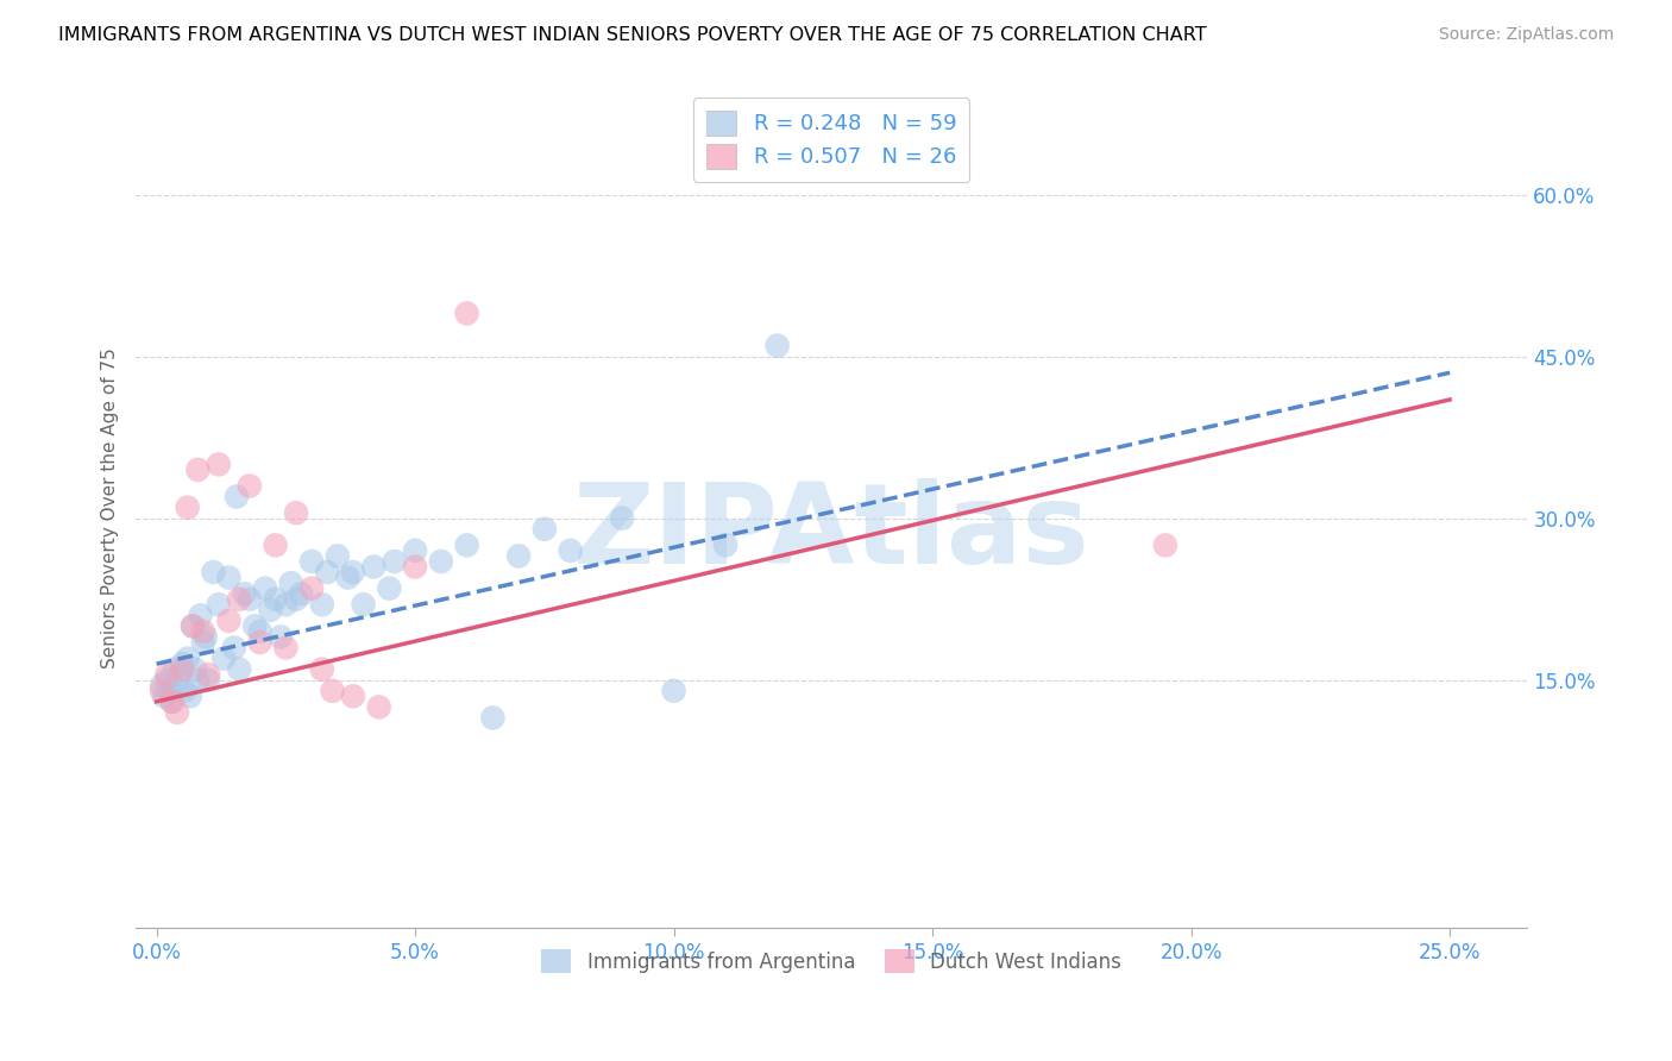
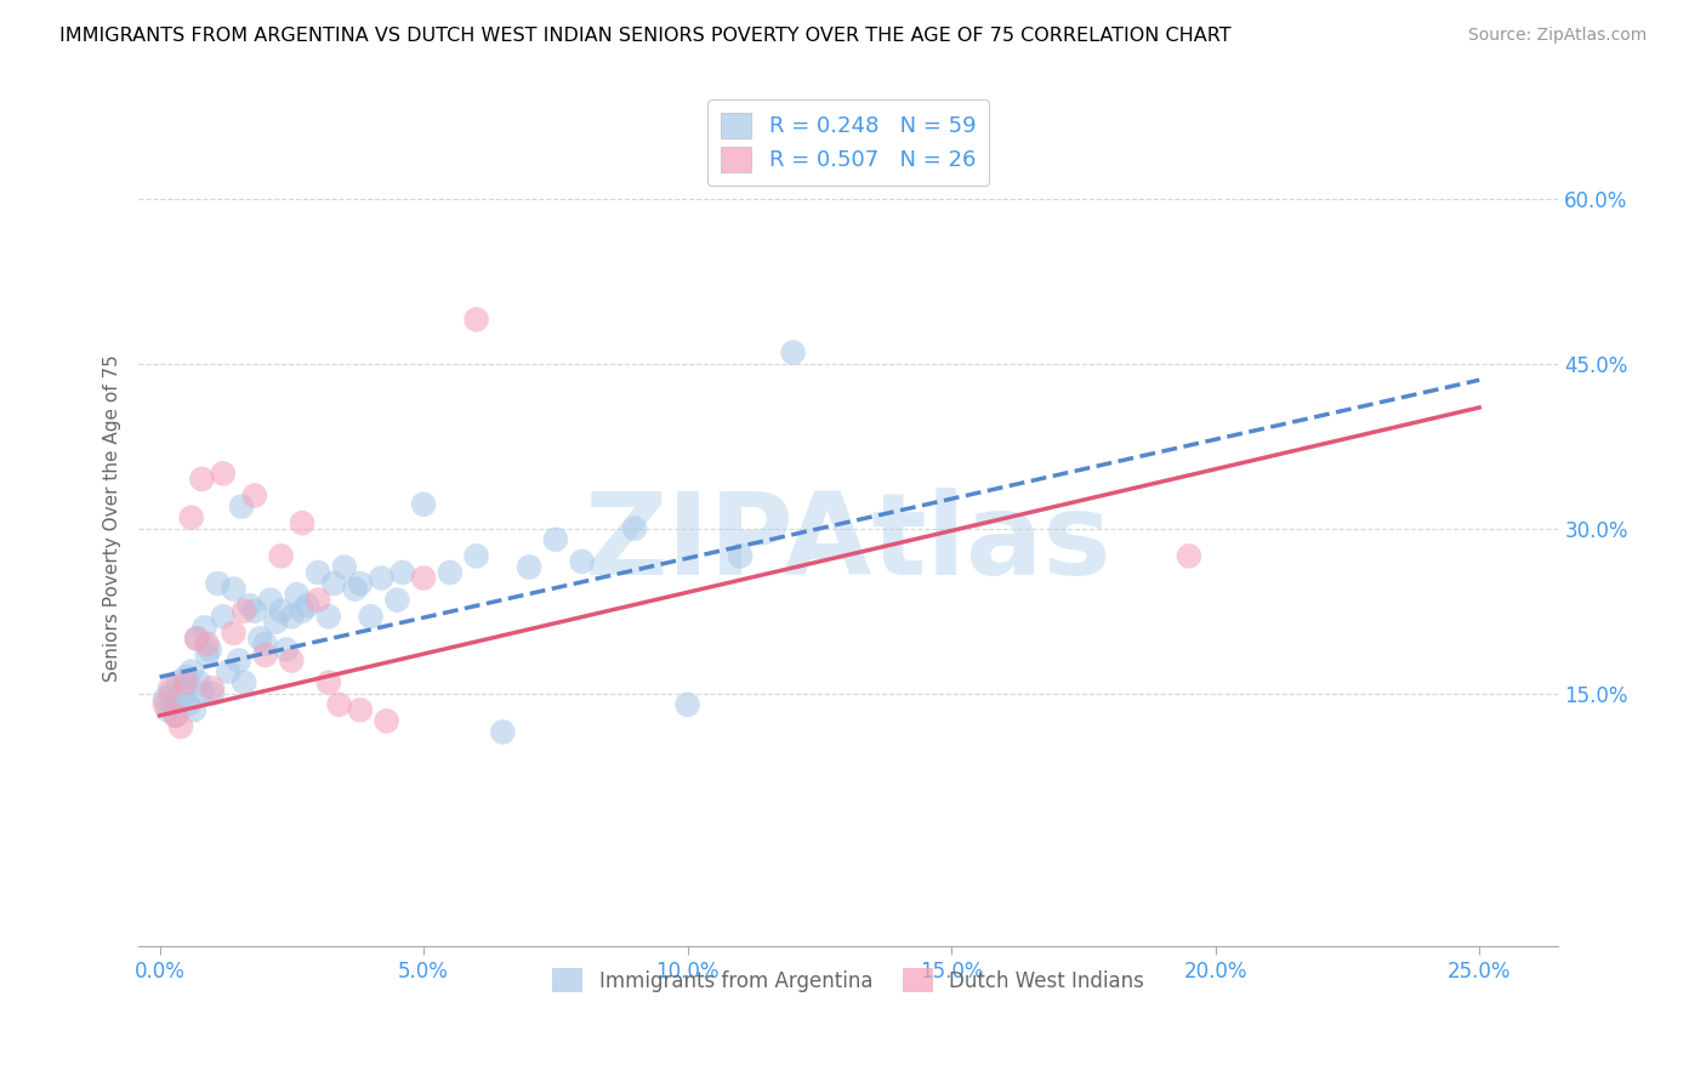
Immigrants from Argentina/5.0%: 27.0% -> 32.2%
